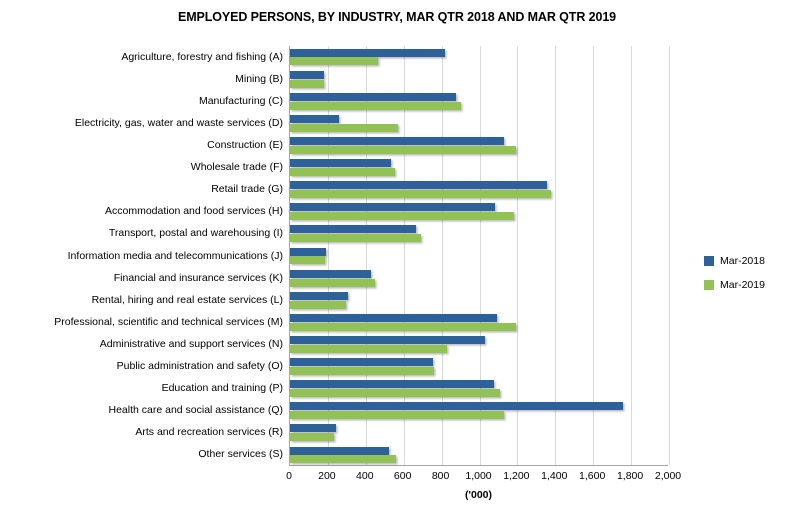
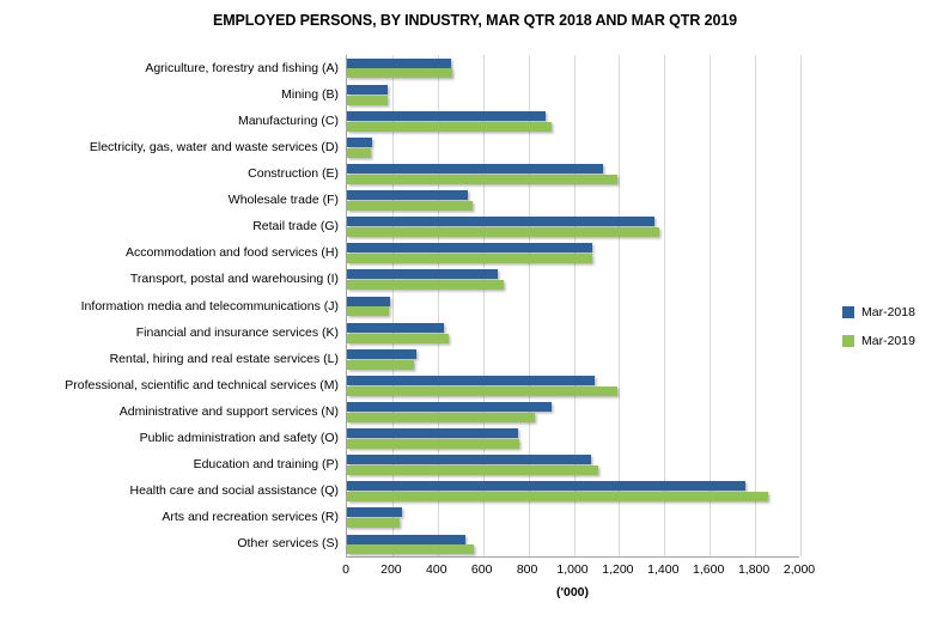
Mar-2018/Agriculture, forestry and fishing (A): 820 -> 460
Mar-2018/Electricity, gas, water and waste services (D): 260 -> 110
Mar-2019/Electricity, gas, water and waste services (D): 570 -> 100
Mar-2019/Accommodation and food services (H): 1180 -> 1080
Mar-2018/Administrative and support services (N): 1030 -> 900
Mar-2019/Health care and social assistance (Q): 1130 -> 1860
